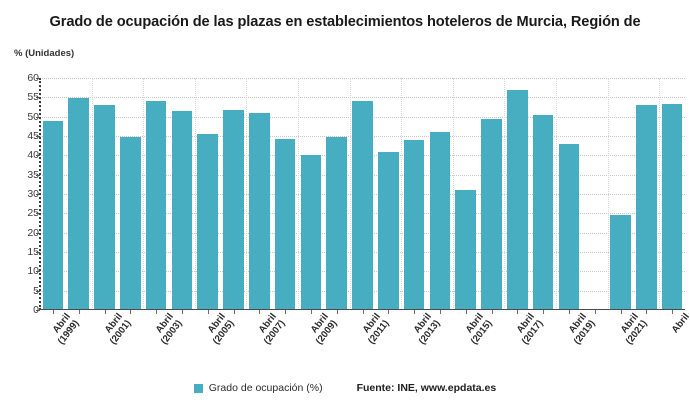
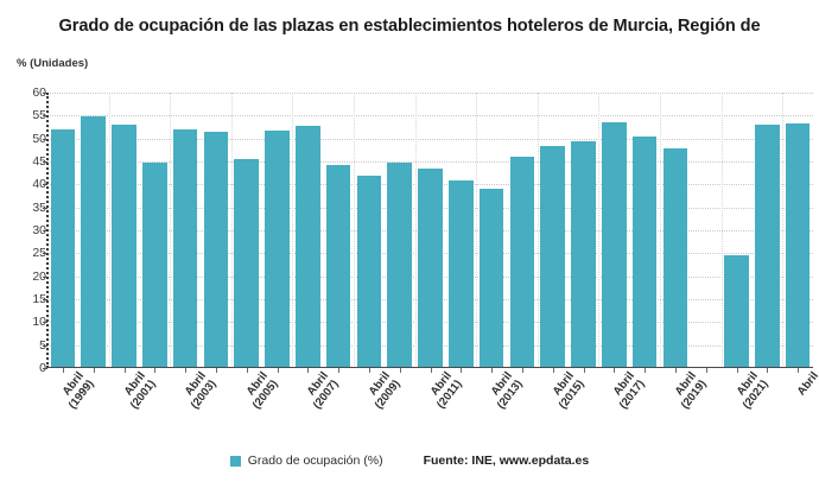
Abril (1999): 49 -> 52
Abril (2003): 54 -> 52
Abril (2007): 51 -> 53
Abril (2009): 40 -> 42
Abril (2011): 54 -> 44
Abril (2013): 44 -> 39
Abril (2015): 31 -> 48
Abril (2017): 57 -> 54
Abril (2019): 43 -> 48
